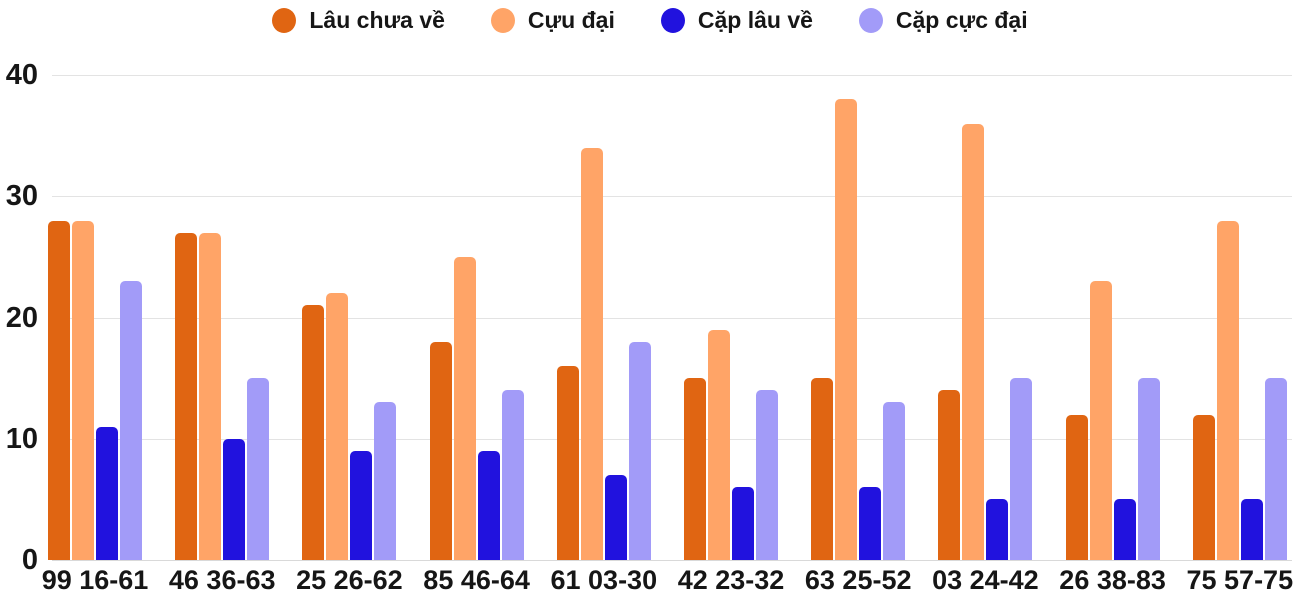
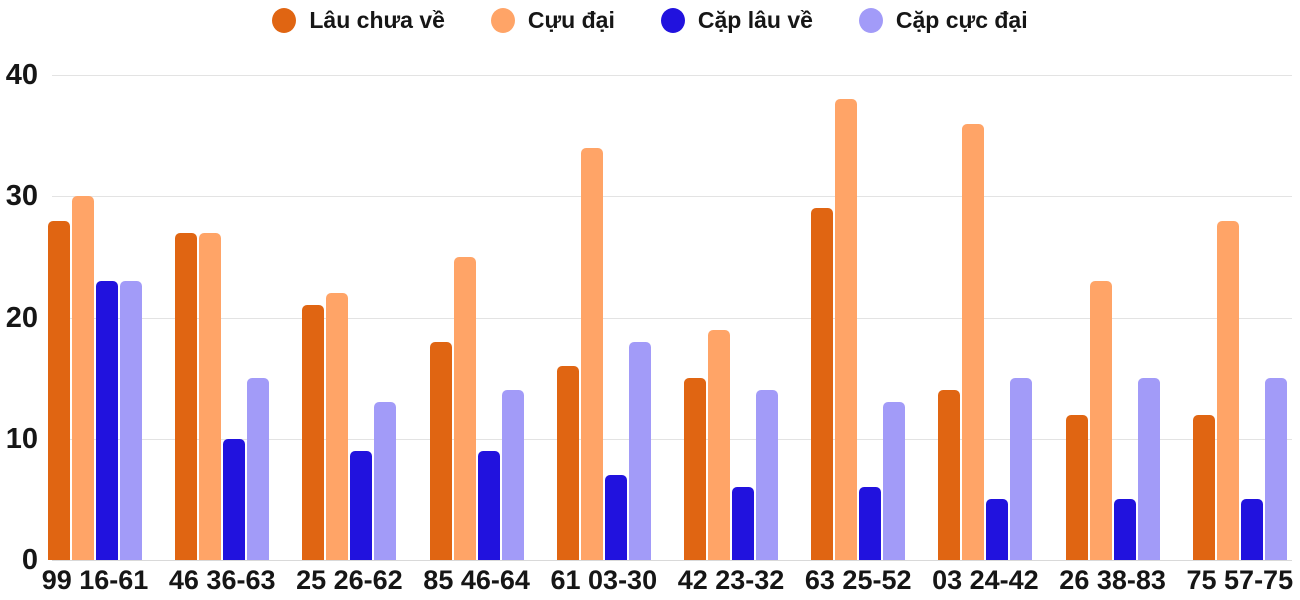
Cựu đại/99 16-61: 28 -> 30
Cặp lâu về/99 16-61: 11 -> 23
Lâu chưa về/63 25-52: 15 -> 29
